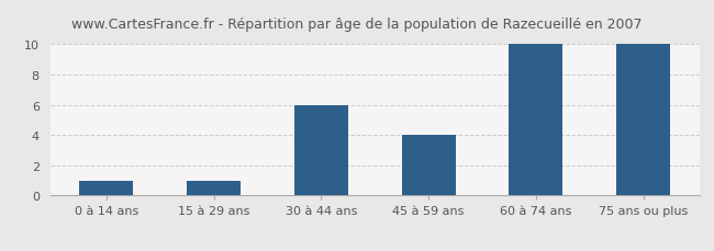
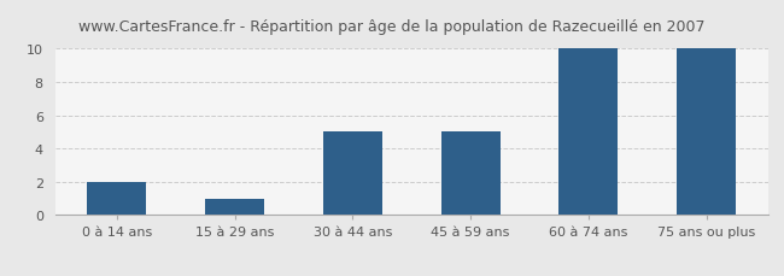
0 à 14 ans: 1 -> 2
30 à 44 ans: 6 -> 5
45 à 59 ans: 4 -> 5
